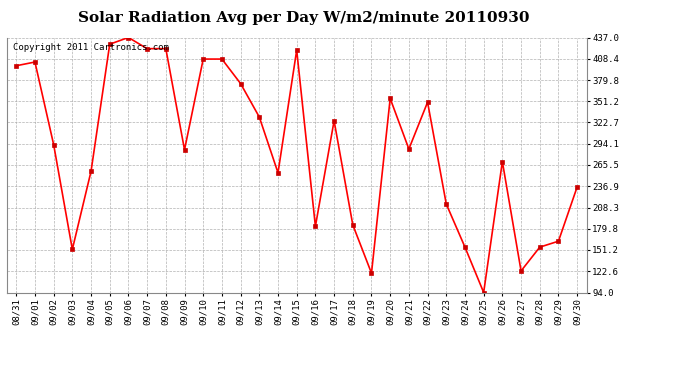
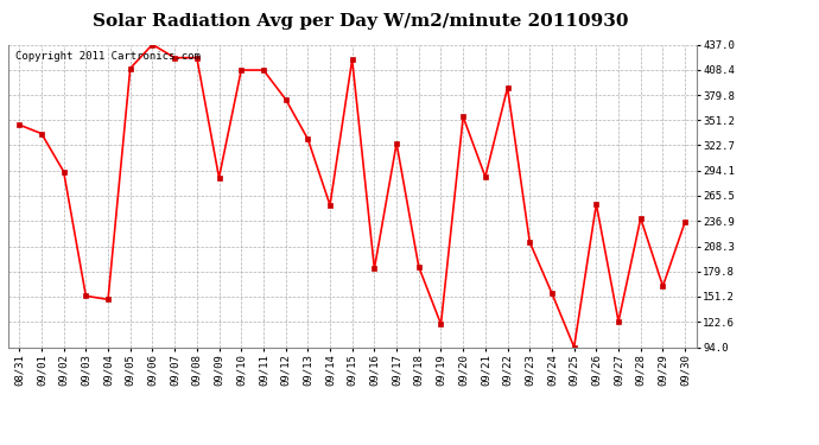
08/31: 399 -> 346
09/01: 404 -> 336
09/04: 257 -> 148
09/05: 428 -> 410
09/22: 350 -> 388
09/26: 270 -> 256
09/28: 155 -> 240
